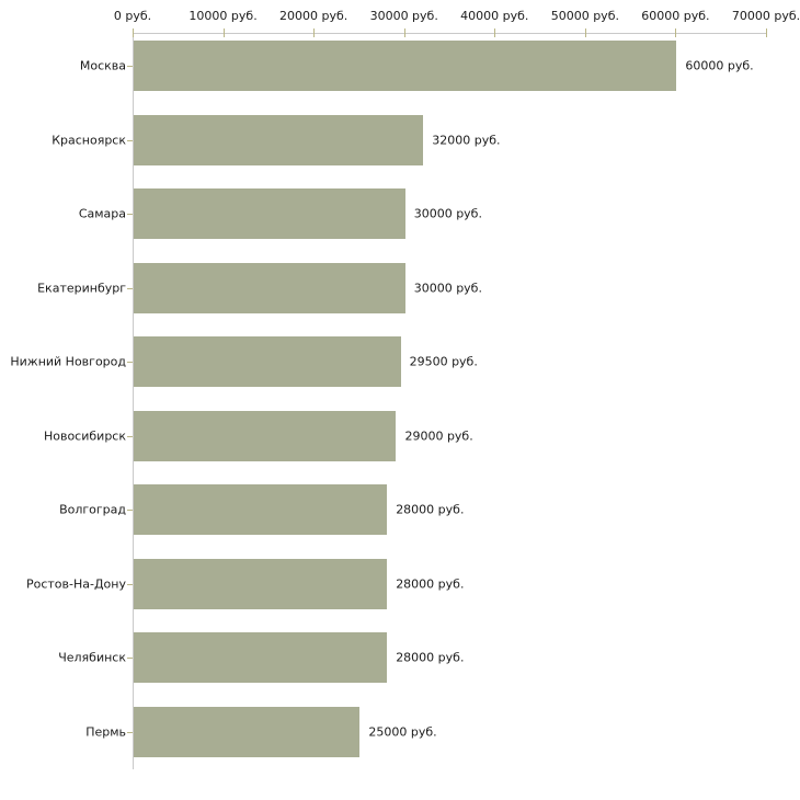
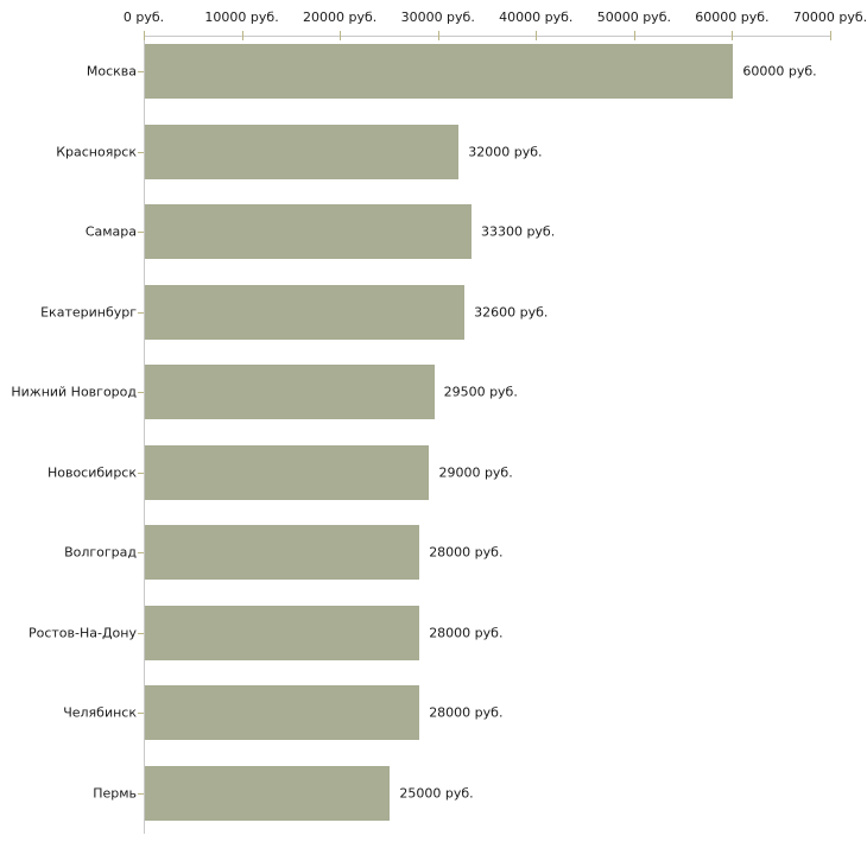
Самара: 30000 -> 33300
Екатеринбург: 30000 -> 32600
